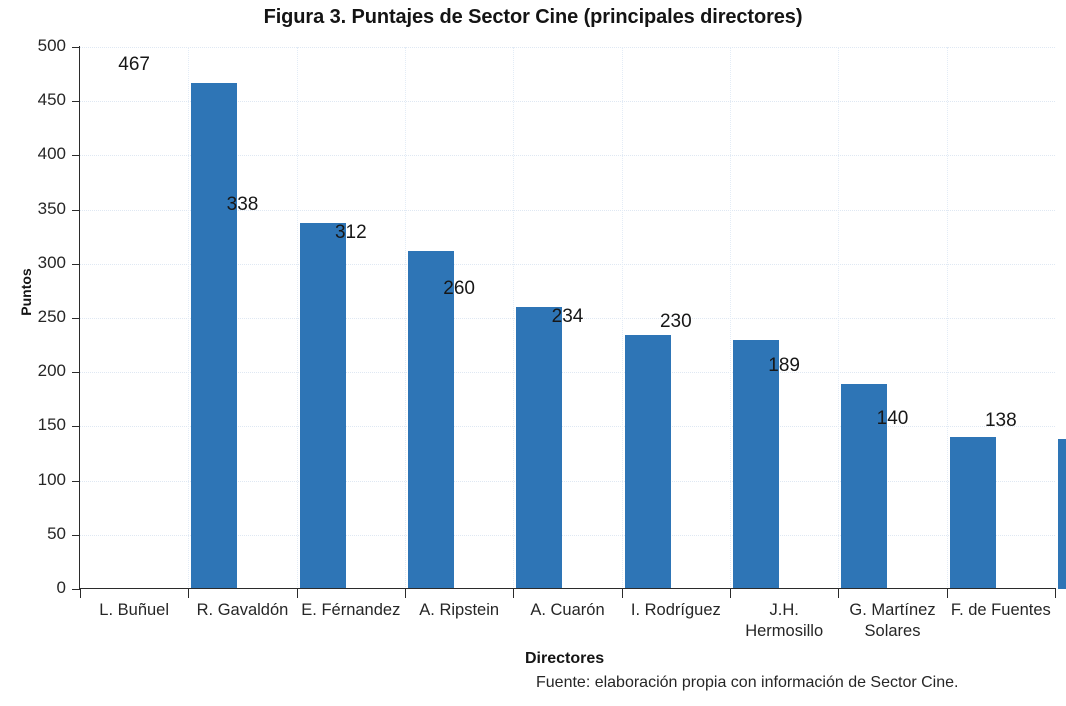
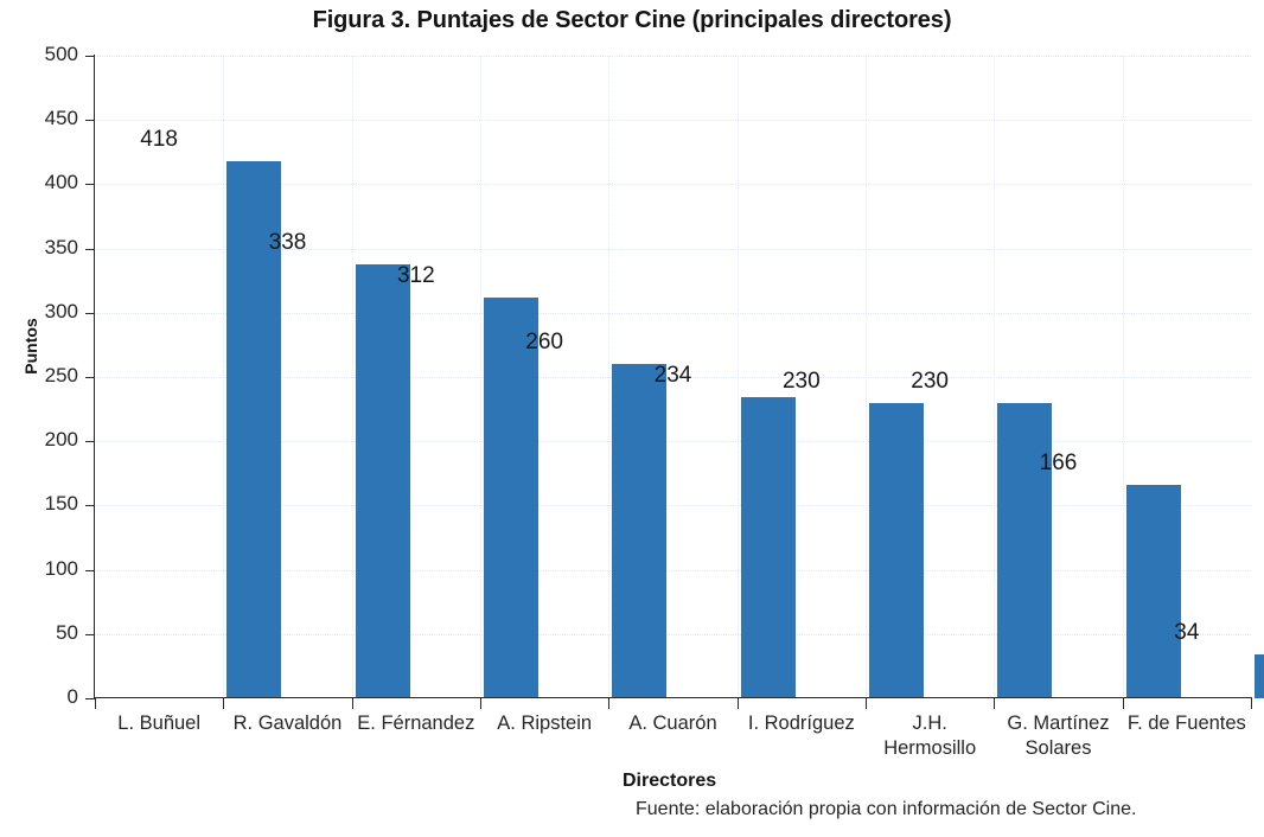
L. Buñuel: 467 -> 418
J.H. Hermosillo: 189 -> 230
G. Martínez Solares: 140 -> 166
F. de Fuentes: 138 -> 34
